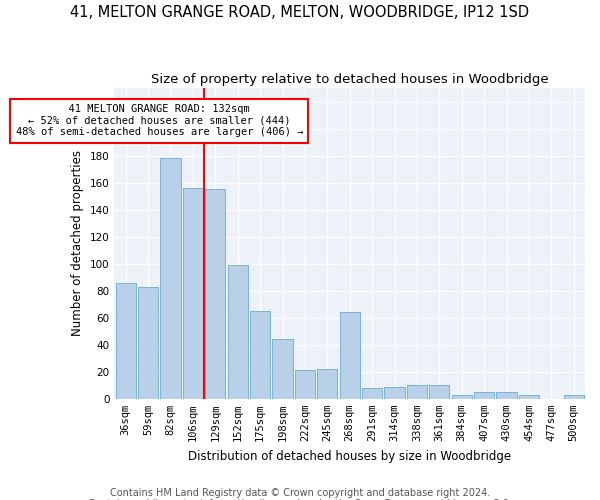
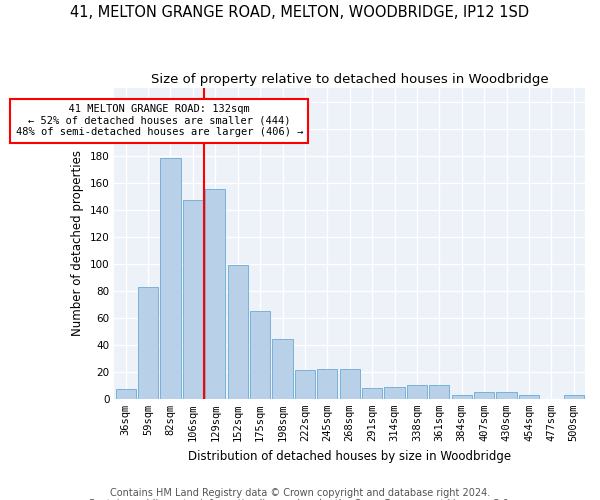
36sqm: 86 -> 7
106sqm: 156 -> 147
268sqm: 64 -> 22
